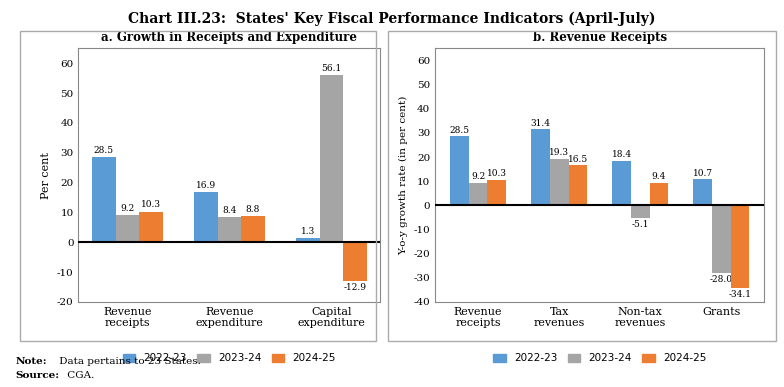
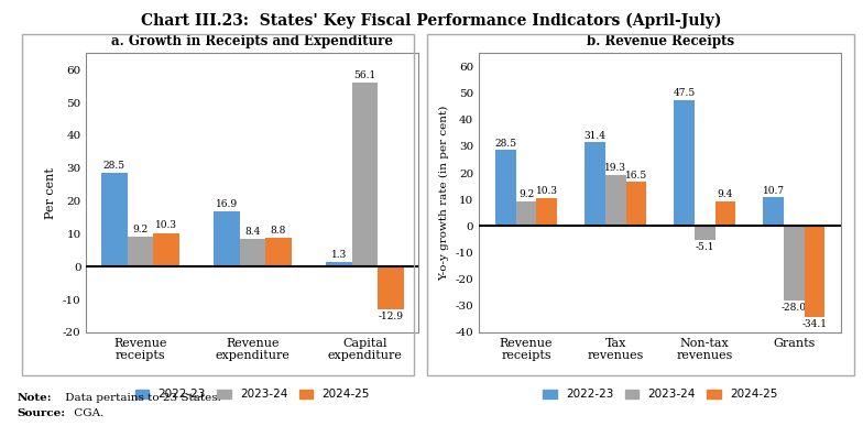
b. Revenue Receipts/2022-23/Non-tax revenues: 18.4 -> 47.5
